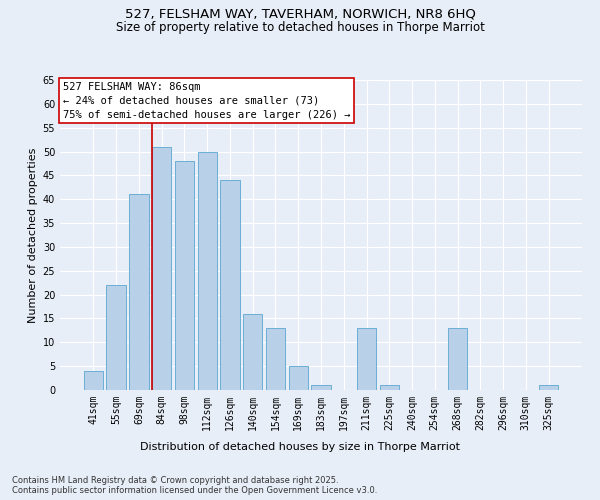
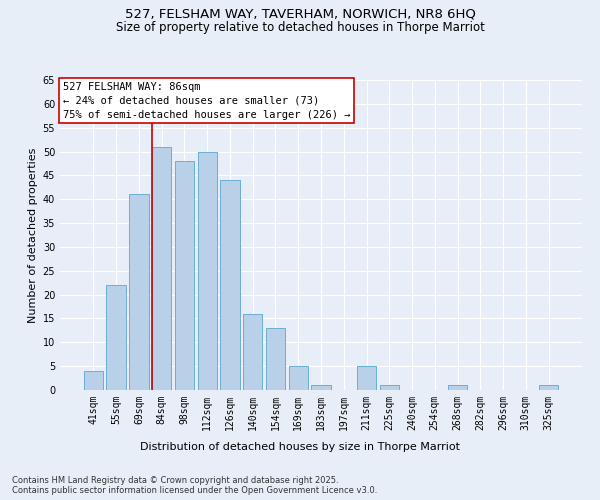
211sqm: 13 -> 5
268sqm: 13 -> 1
